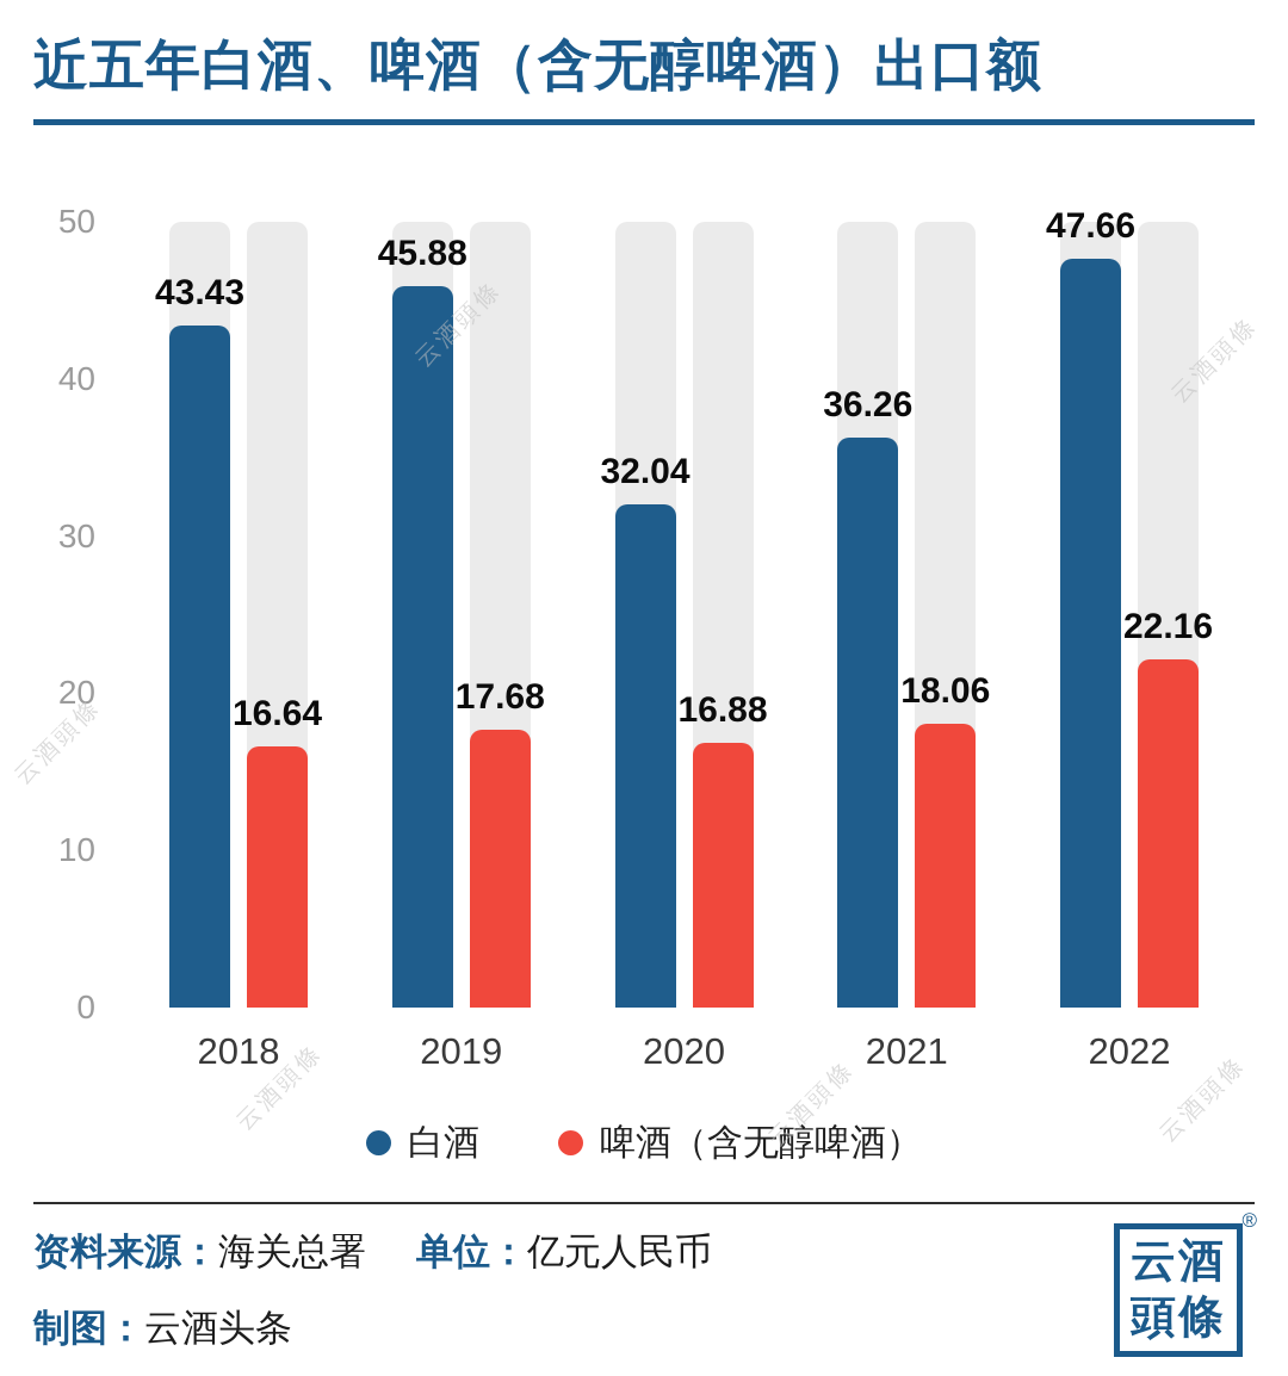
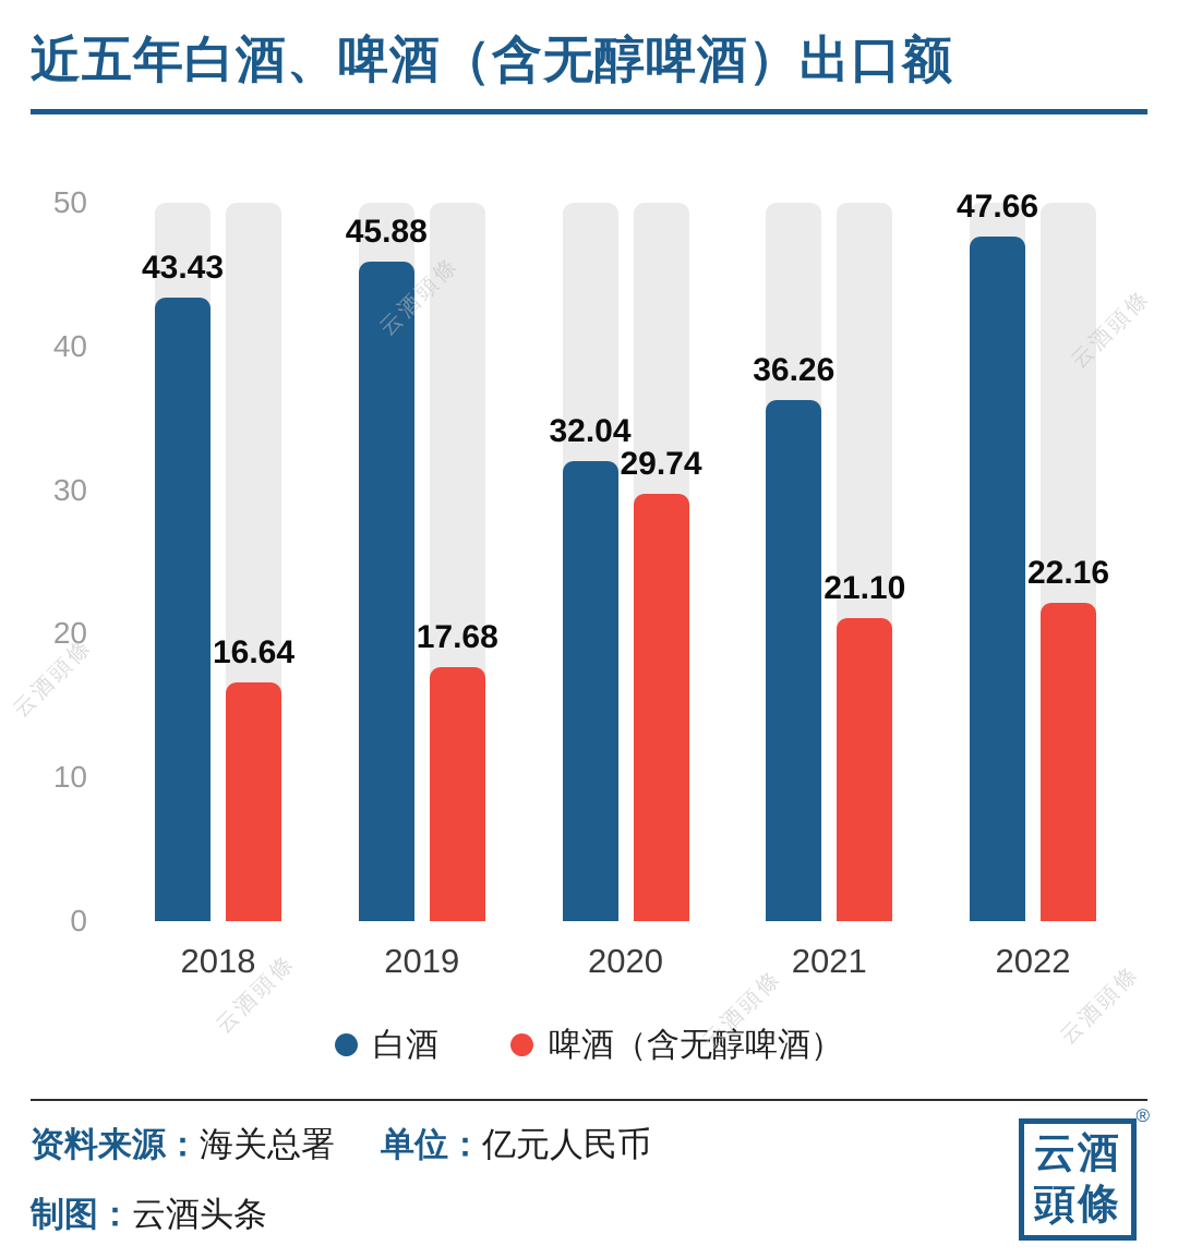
啤酒（含无醇啤酒）/2020: 16.88 -> 29.74
啤酒（含无醇啤酒）/2021: 18.06 -> 21.10
